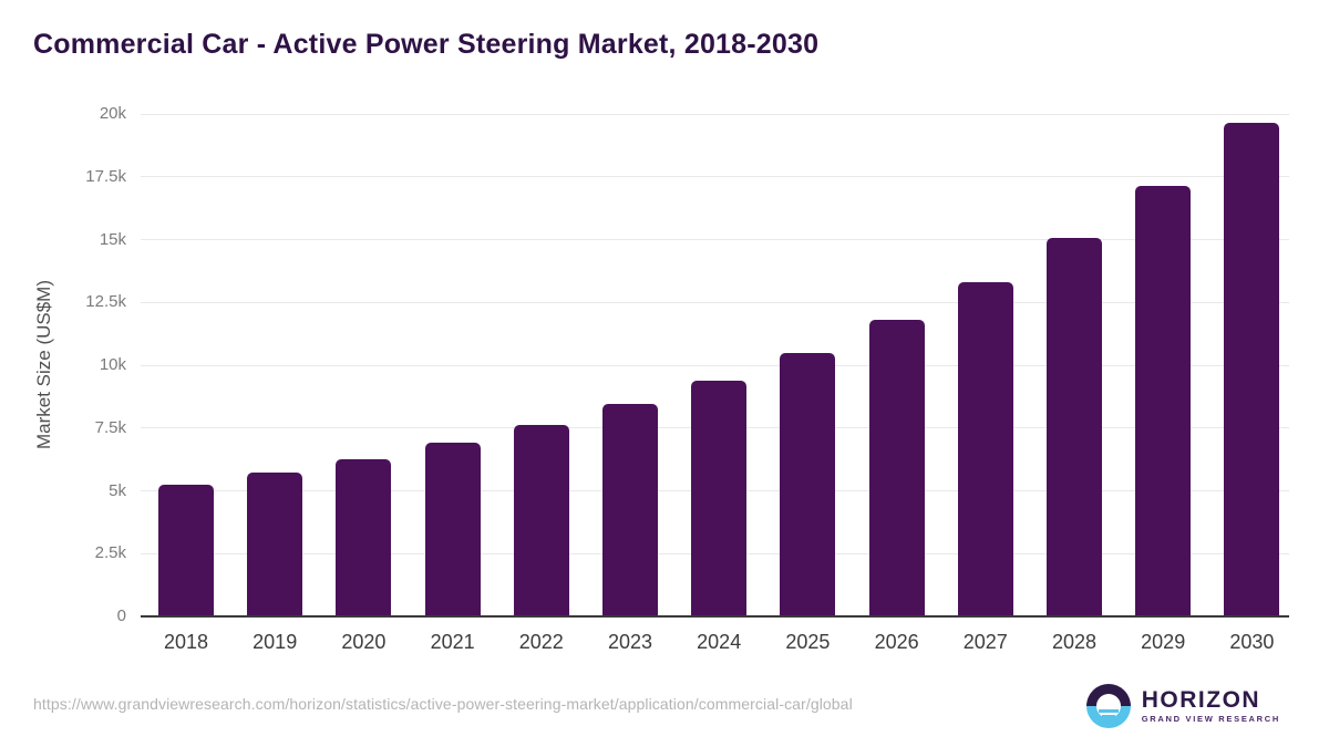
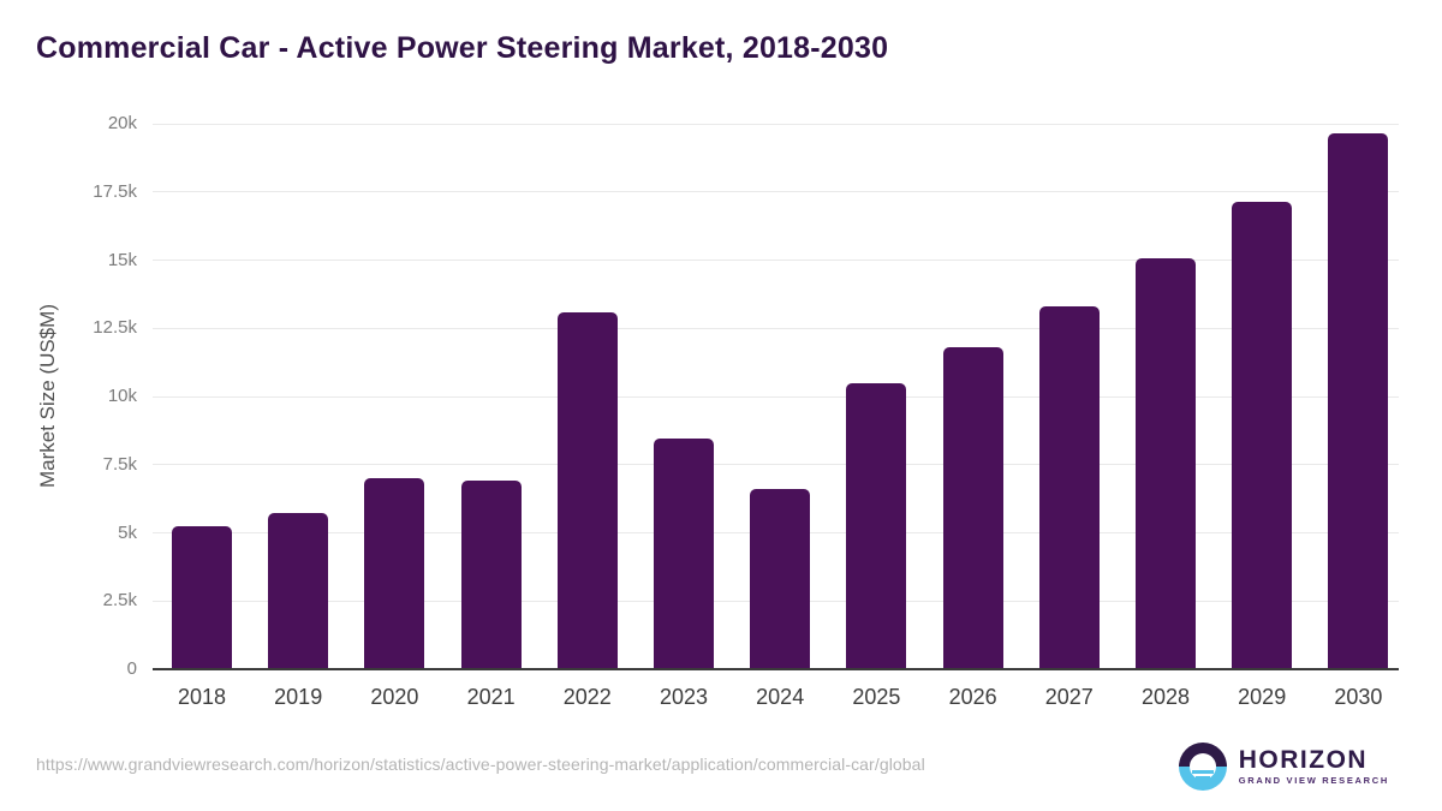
2020: 6.3k -> 7.0k
2022: 7.6k -> 13.1k
2024: 9.4k -> 6.6k
